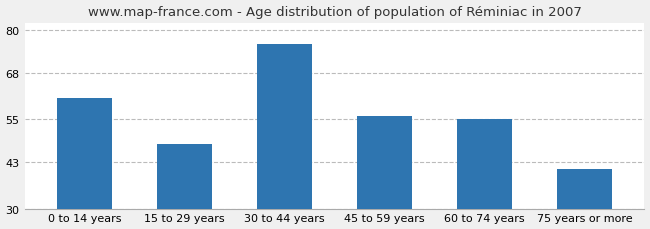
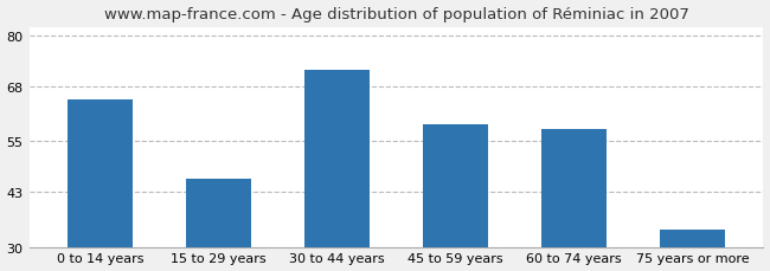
0 to 14 years: 61 -> 65
15 to 29 years: 48 -> 46
30 to 44 years: 76 -> 72
45 to 59 years: 56 -> 59
60 to 74 years: 55 -> 58
75 years or more: 41 -> 34
